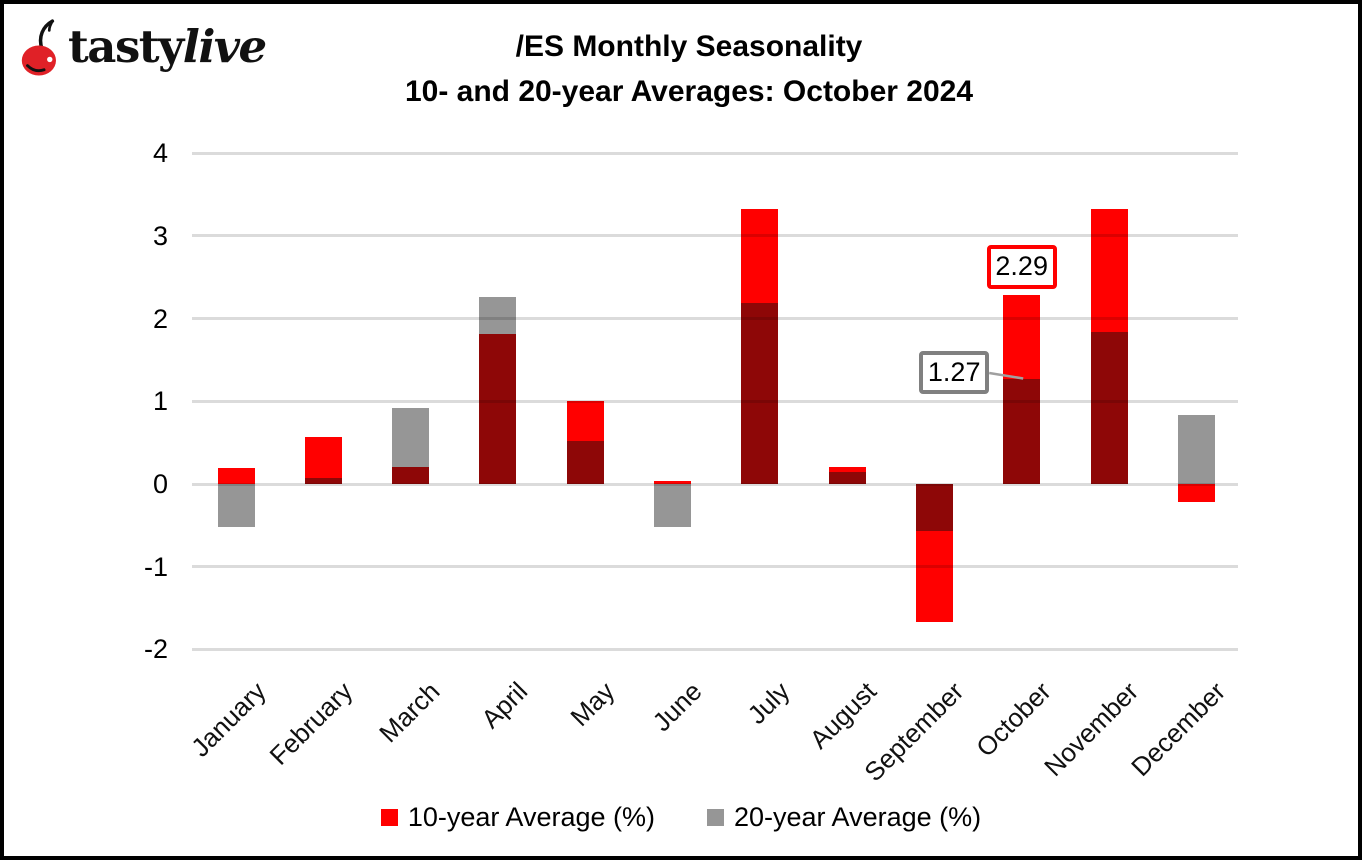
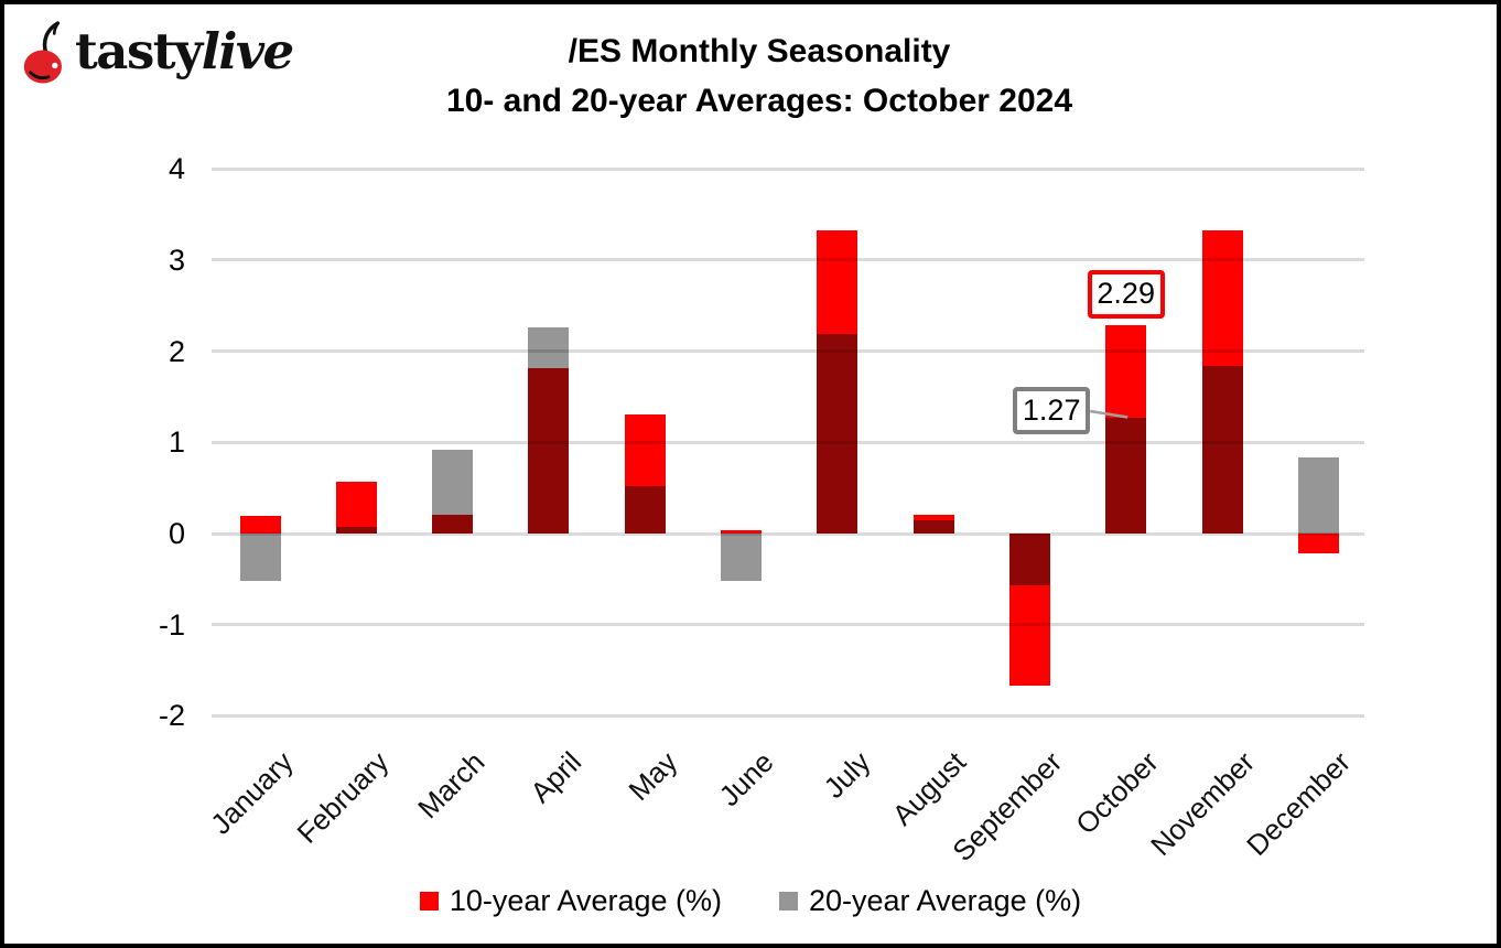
10-year Average (%)/May: 1.0 -> 1.3
